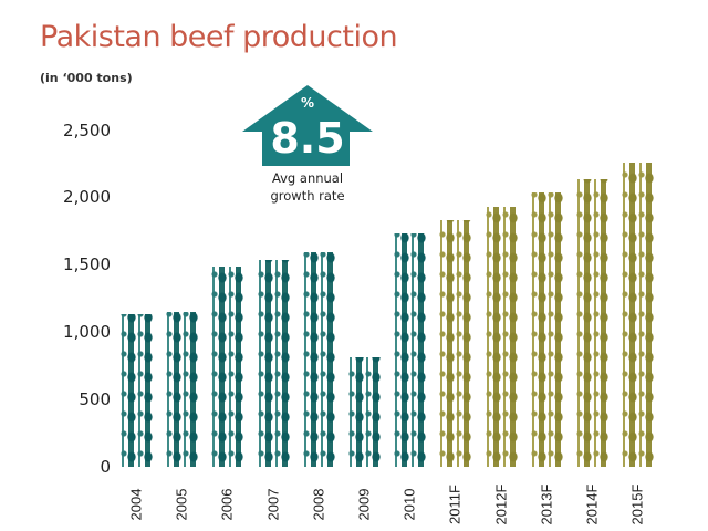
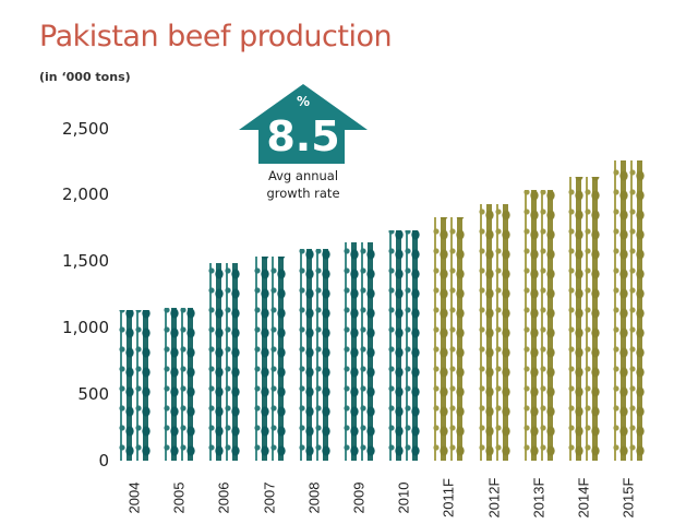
2009: 810 -> 1640
